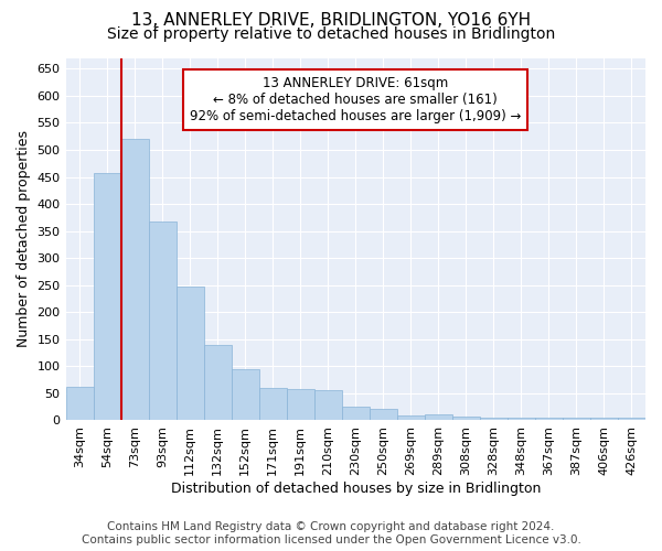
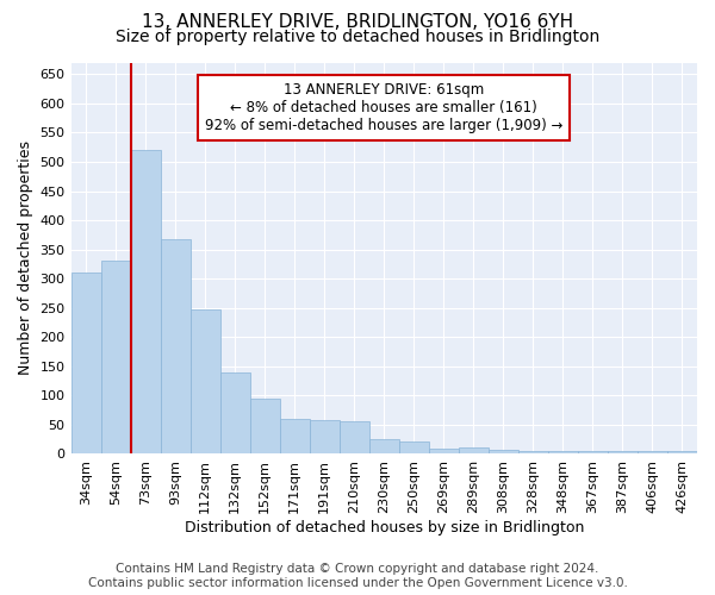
34sqm: 62 -> 310
54sqm: 457 -> 330
